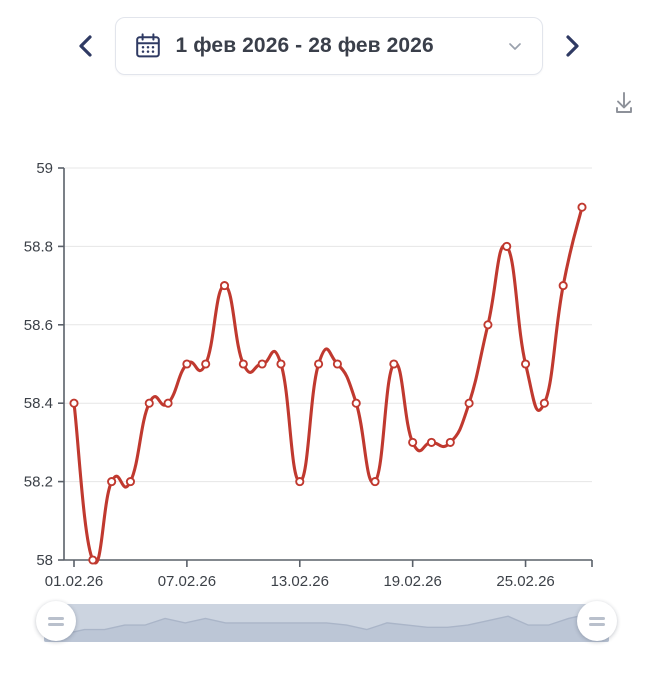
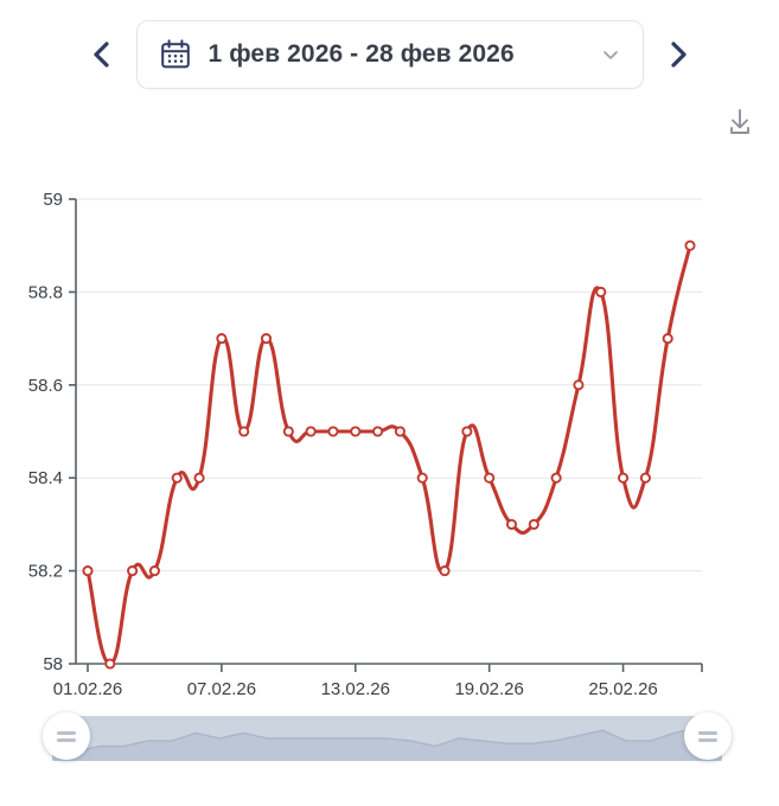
01.02.26: 58.4 -> 58.2
07.02.26: 58.5 -> 58.7
13.02.26: 58.2 -> 58.5
19.02.26: 58.3 -> 58.4
25.02.26: 58.5 -> 58.4
